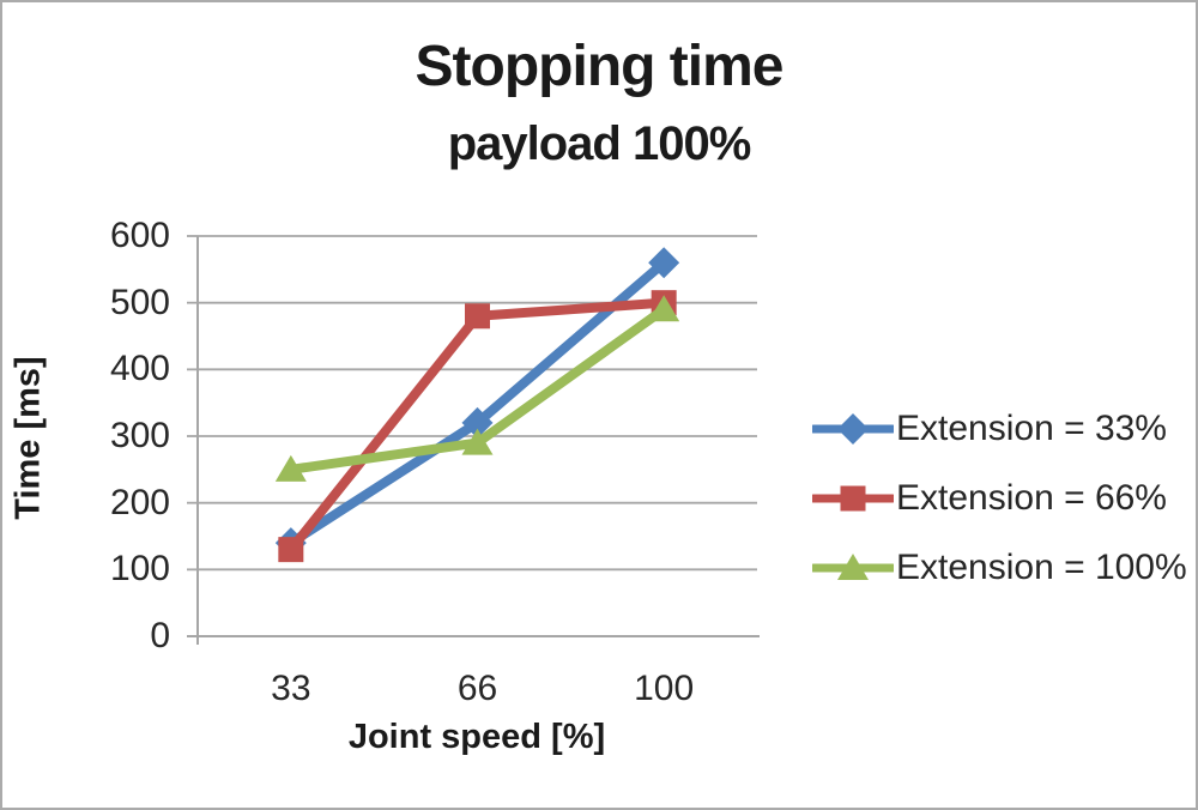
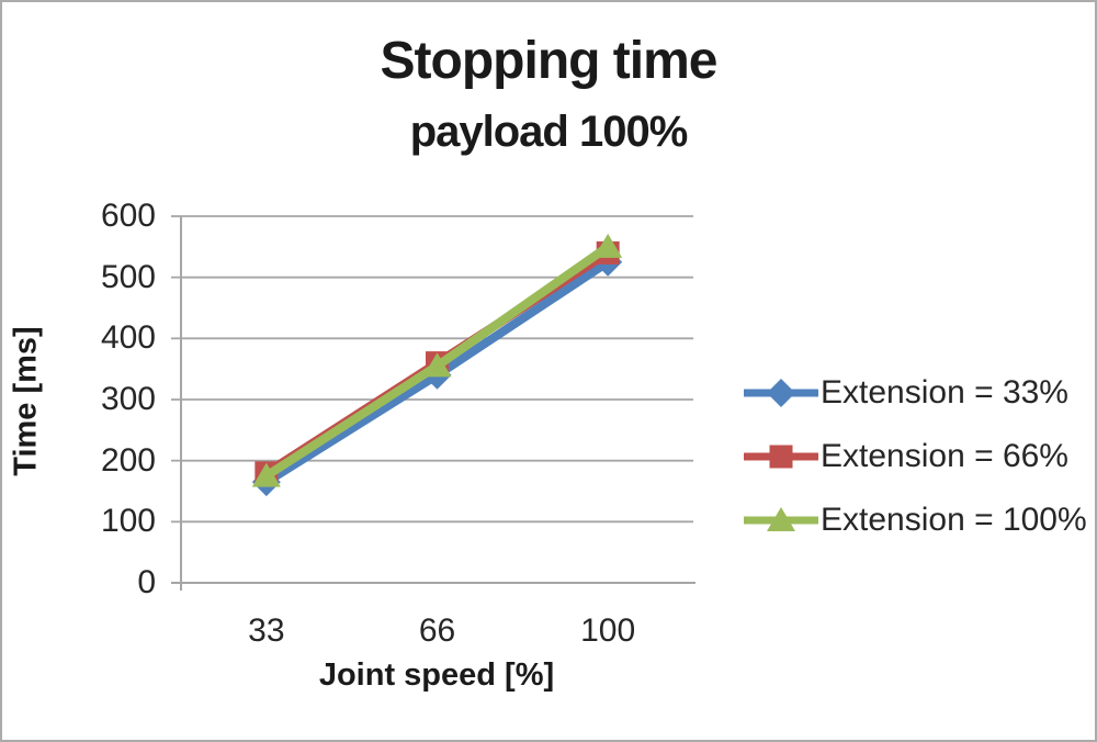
Extension = 33%/33: 140 -> 160
Extension = 66%/33: 130 -> 180
Extension = 100%/33: 250 -> 180
Extension = 33%/66: 320 -> 340
Extension = 66%/66: 480 -> 360
Extension = 100%/66: 290 -> 360
Extension = 33%/100: 560 -> 520
Extension = 66%/100: 500 -> 540
Extension = 100%/100: 490 -> 550
